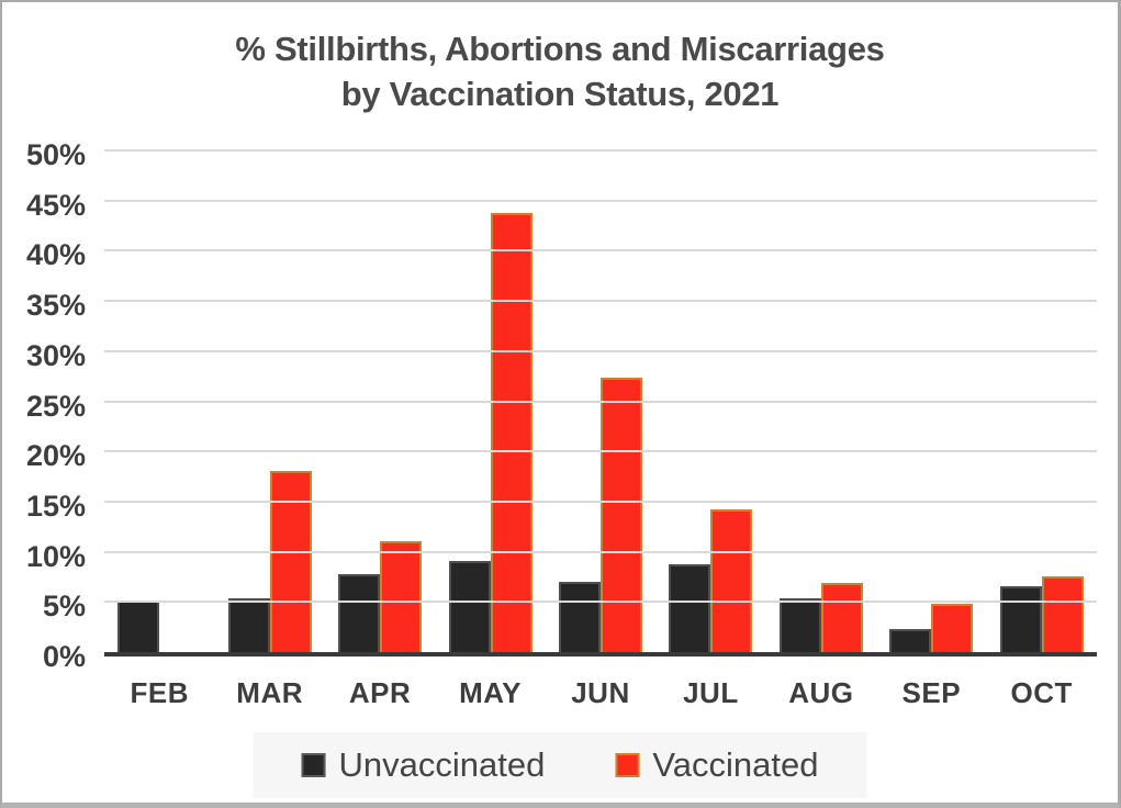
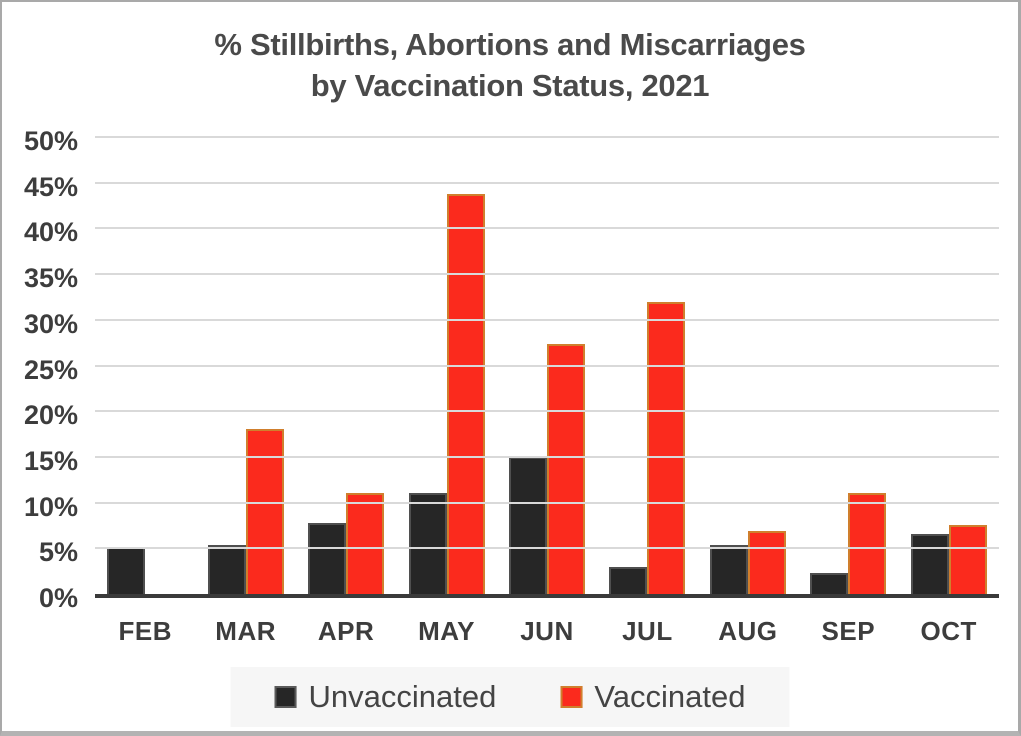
Unvaccinated/MAY: 9% -> 11%
Unvaccinated/JUN: 7% -> 15%
Unvaccinated/JUL: 9% -> 3%
Vaccinated/JUL: 14% -> 32%
Vaccinated/SEP: 5% -> 11%
